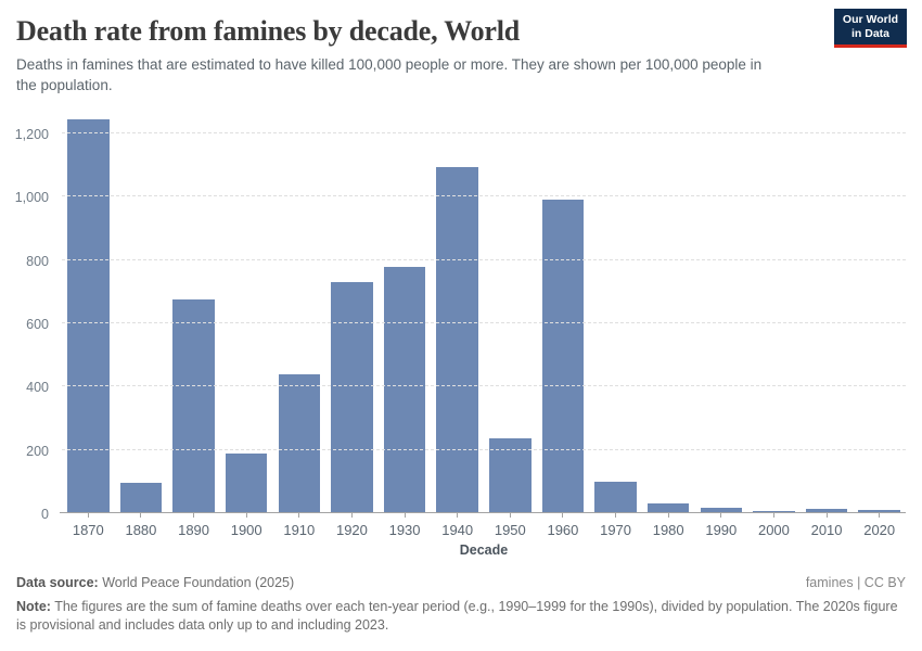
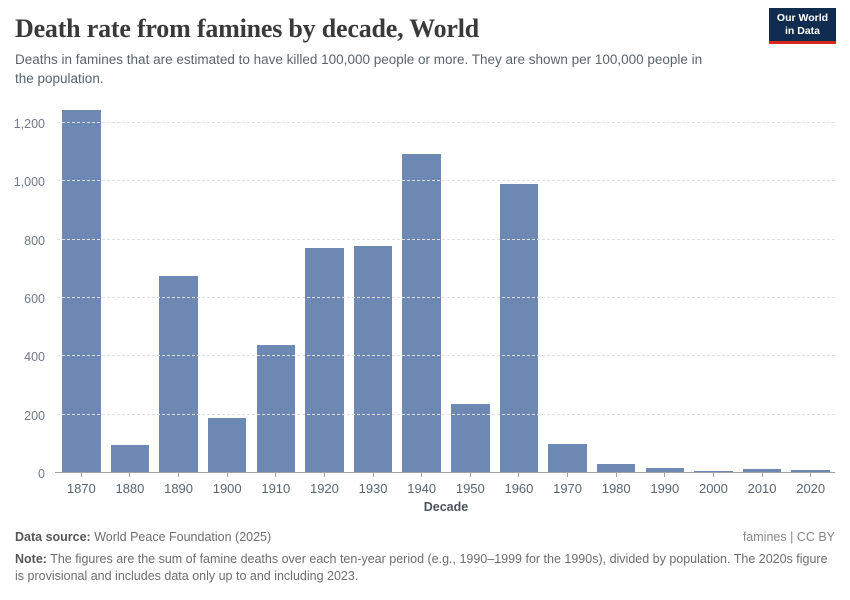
1920: 730 -> 770
